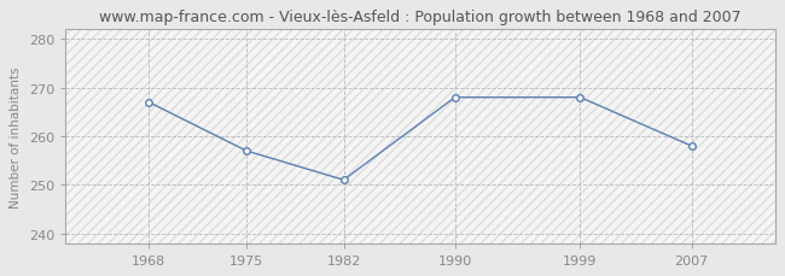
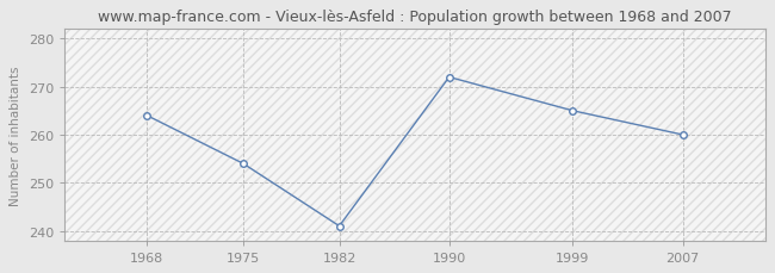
1968: 267 -> 264
1975: 257 -> 254
1982: 251 -> 241
1990: 268 -> 272
1999: 268 -> 265
2007: 258 -> 260
